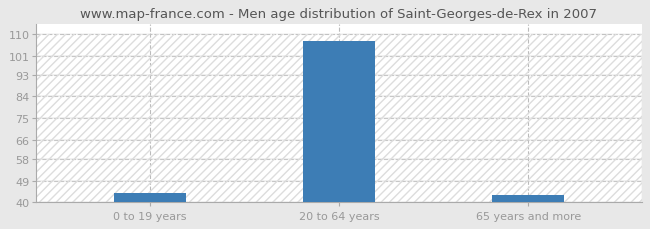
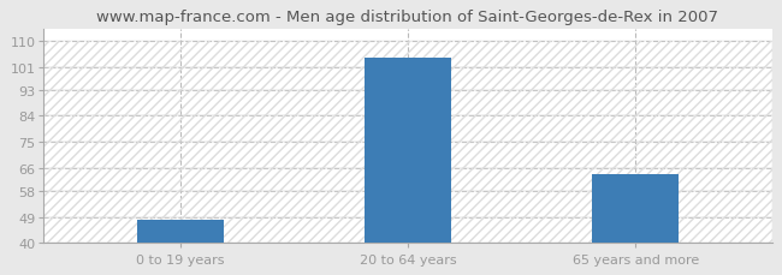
0 to 19 years: 44 -> 48
20 to 64 years: 107 -> 104
65 years and more: 43 -> 64
